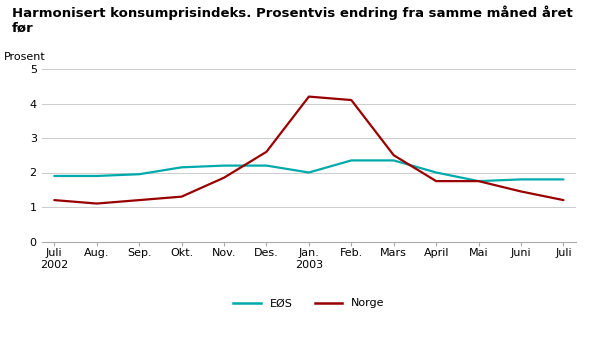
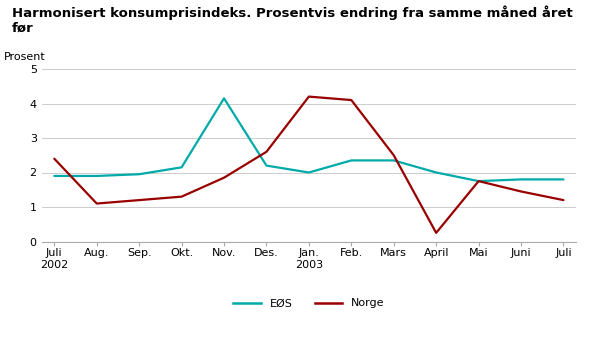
Norge/Juli 2002: 1.20 -> 2.40
EØS/Nov.: 2.20 -> 4.15
Norge/April: 1.75 -> 0.25
